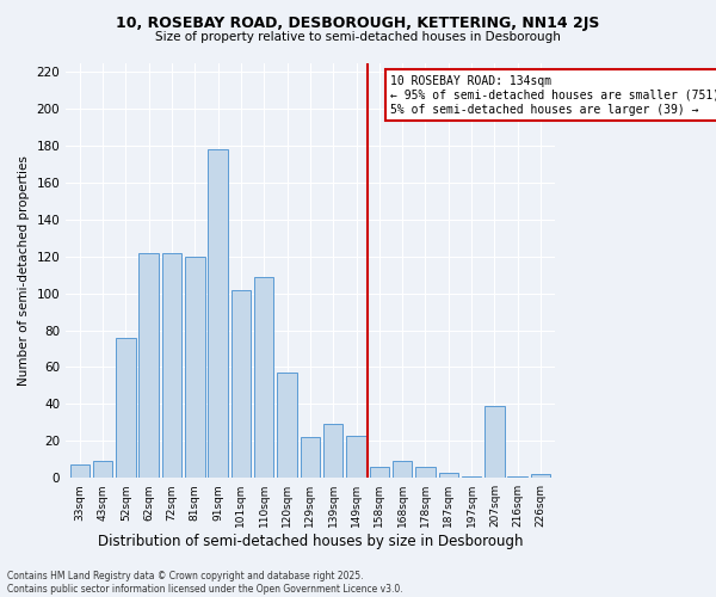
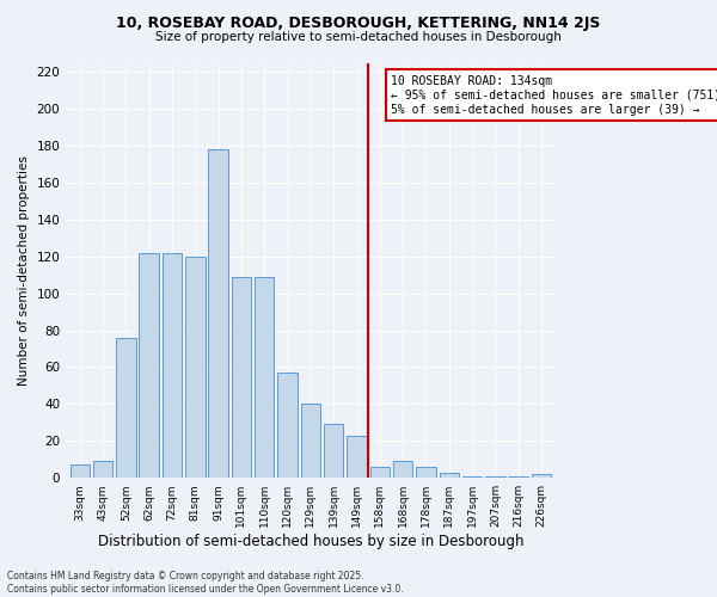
101sqm: 102 -> 109
129sqm: 22 -> 40
207sqm: 39 -> 1
